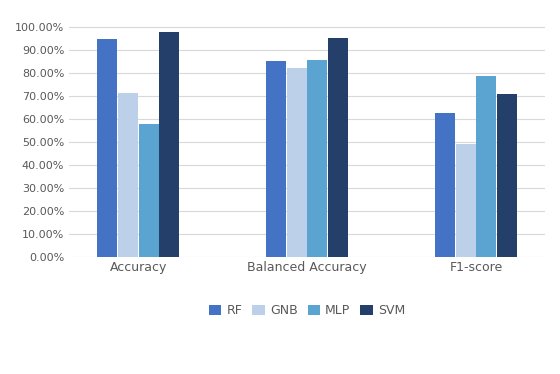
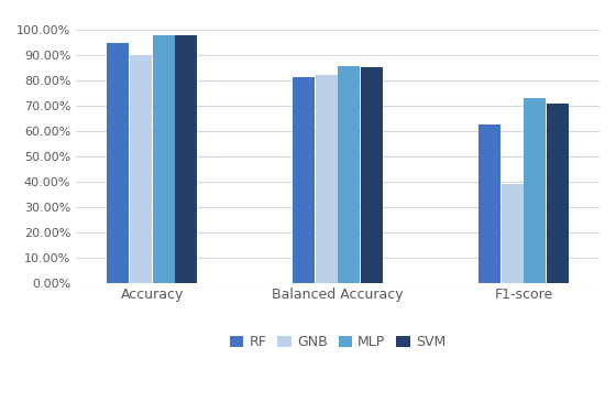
GNB/Accuracy: 71% -> 90%
MLP/Accuracy: 57.5% -> 97.5%
RF/Balanced Accuracy: 85.0% -> 81.0%
SVM/Balanced Accuracy: 95.0% -> 84.8%
GNB/F1-score: 49% -> 39%
MLP/F1-score: 78.5% -> 73.0%
